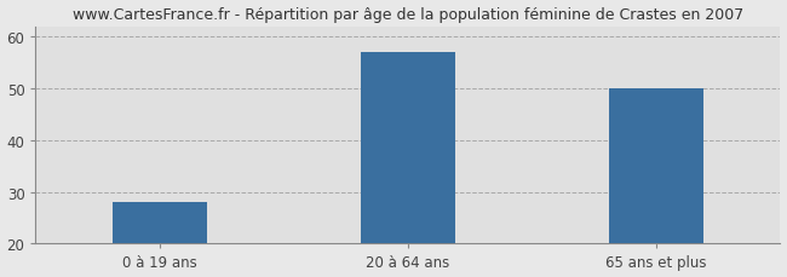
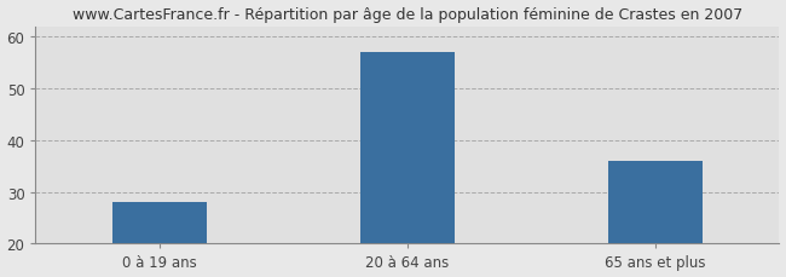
65 ans et plus: 50 -> 36
